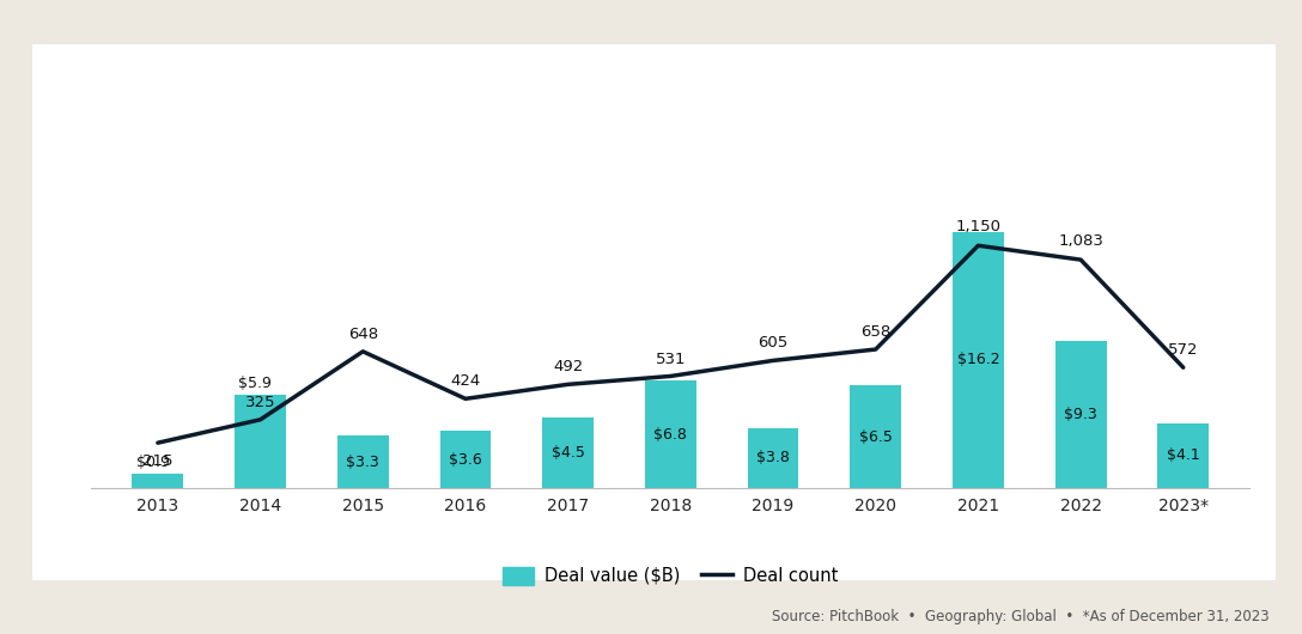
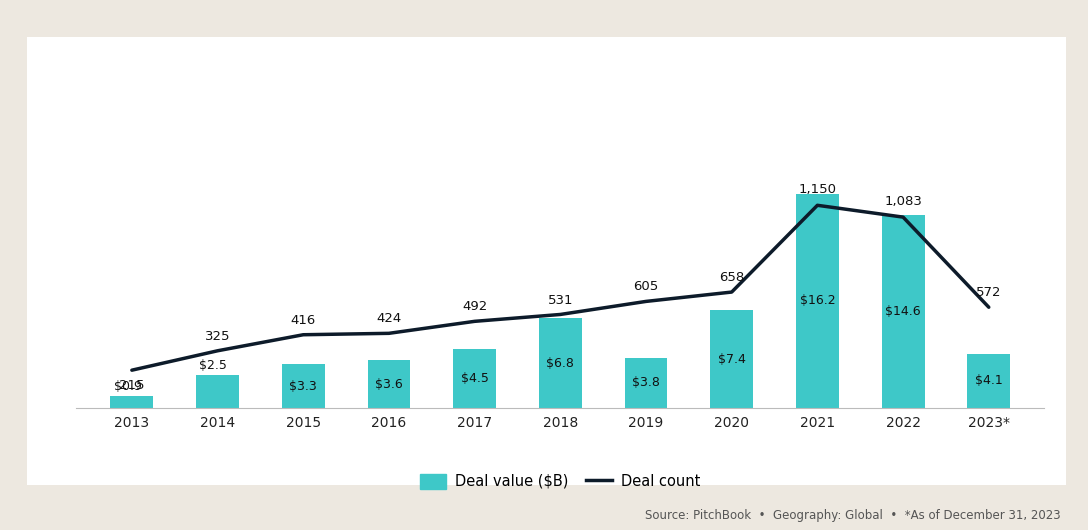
Deal value ($B)/2014: $5.9 -> $2.5
Deal count/2015: 648 -> 416
Deal value ($B)/2020: $6.5 -> $7.4
Deal value ($B)/2022: $9.3 -> $14.6
